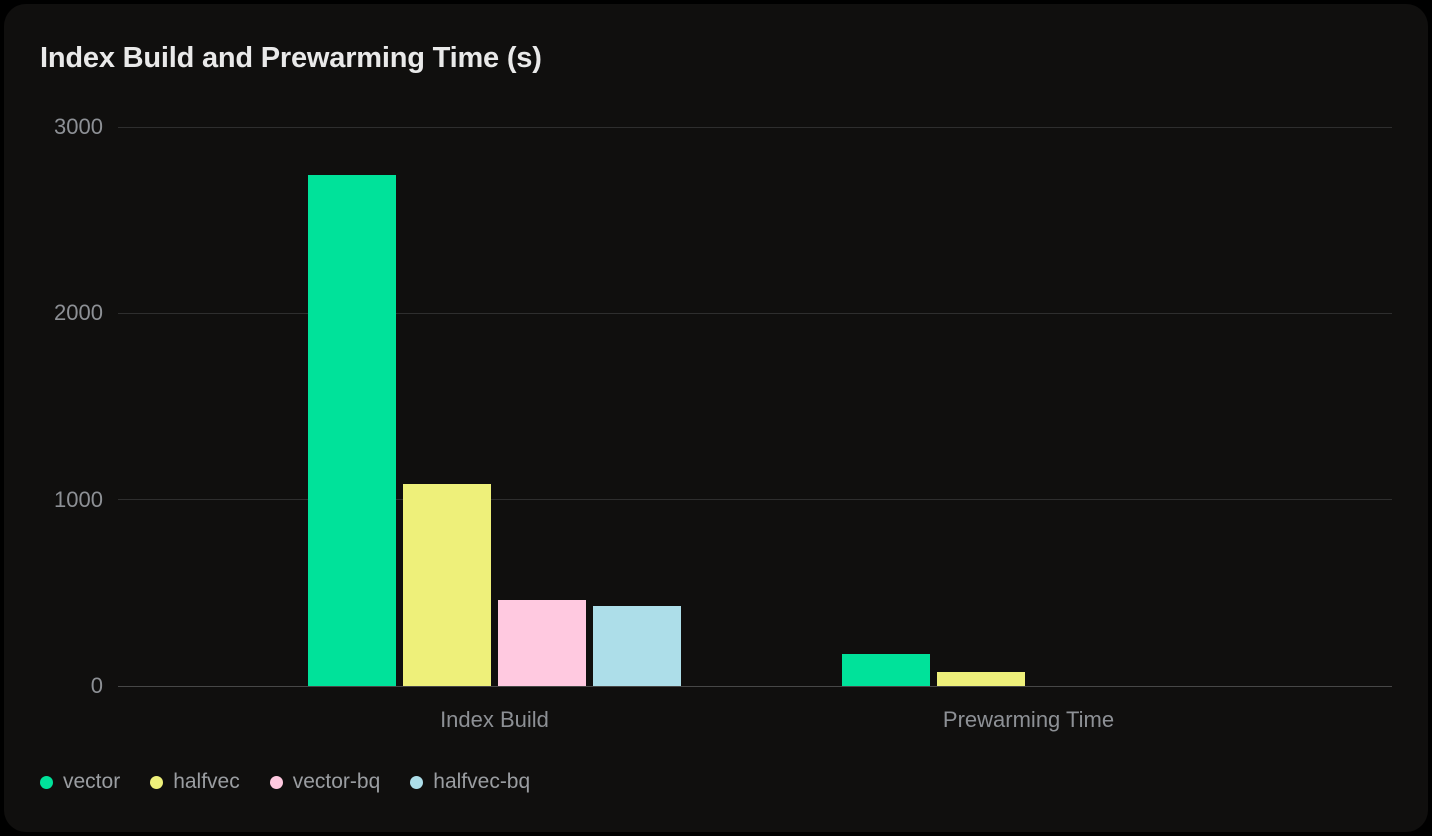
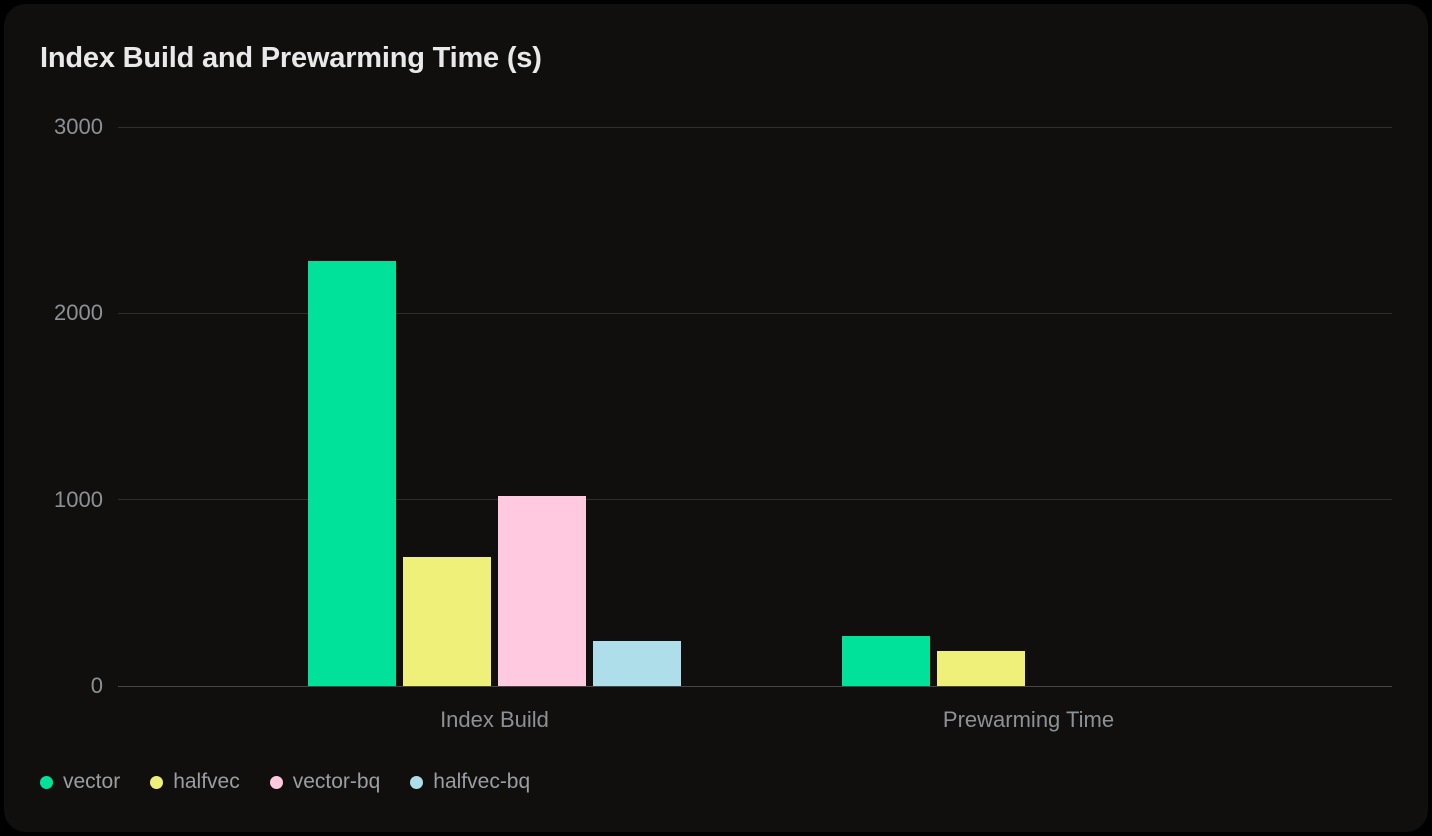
vector/Index Build: 2740 -> 2280
halfvec/Index Build: 1080 -> 690
vector-bq/Index Build: 460 -> 1020
halfvec-bq/Index Build: 430 -> 240
vector/Prewarming Time: 170 -> 270
halfvec/Prewarming Time: 80 -> 190
